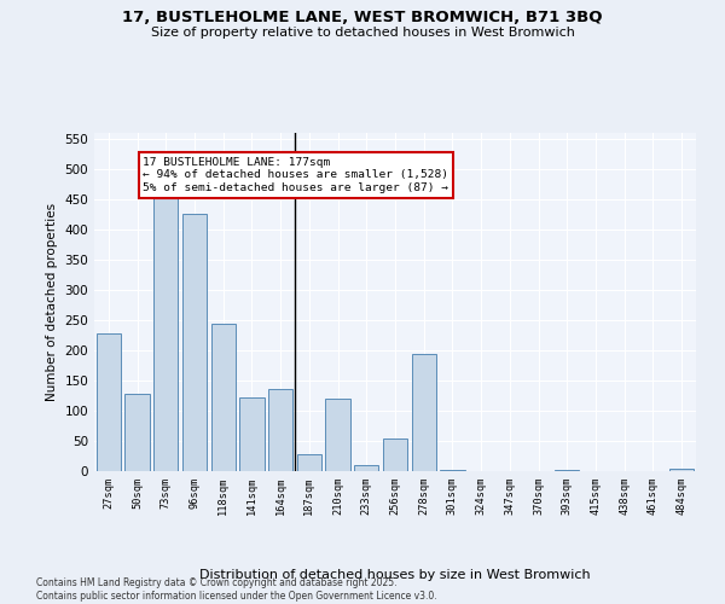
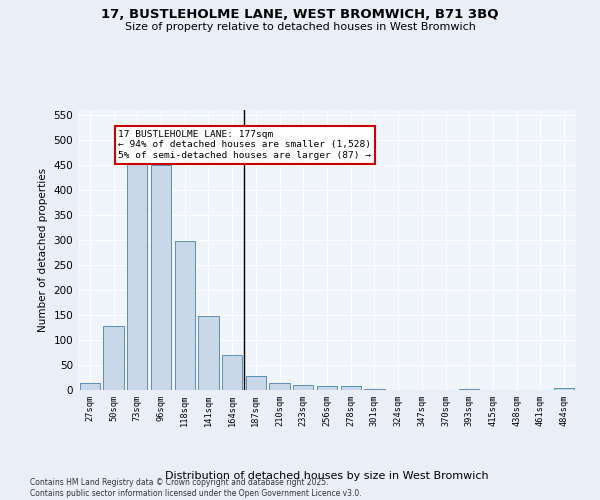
27sqm: 228 -> 15
96sqm: 426 -> 450
118sqm: 244 -> 298
141sqm: 122 -> 148
164sqm: 136 -> 70
210sqm: 120 -> 15
256sqm: 54 -> 8
278sqm: 194 -> 8
